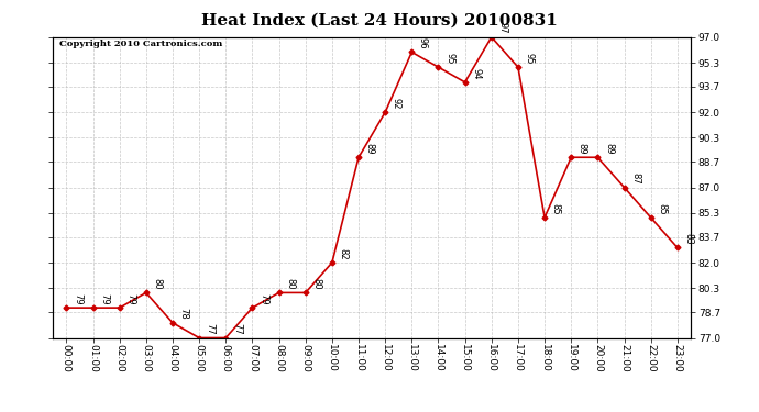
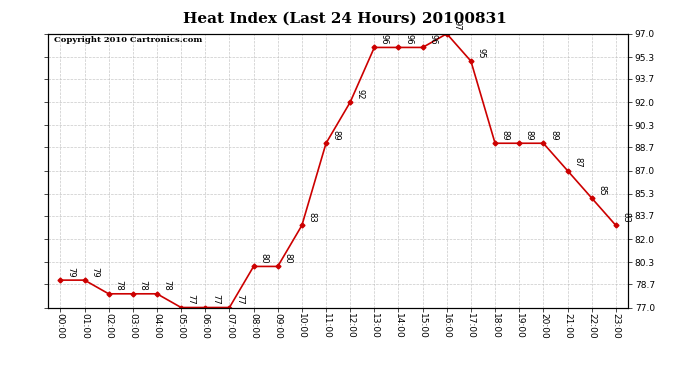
02:00: 79 -> 78
03:00: 80 -> 78
07:00: 79 -> 77
10:00: 82 -> 83
14:00: 95 -> 96
15:00: 94 -> 96
18:00: 85 -> 89
